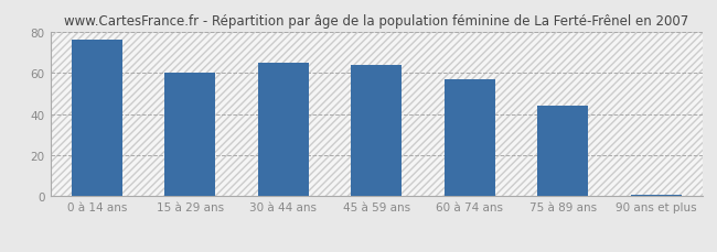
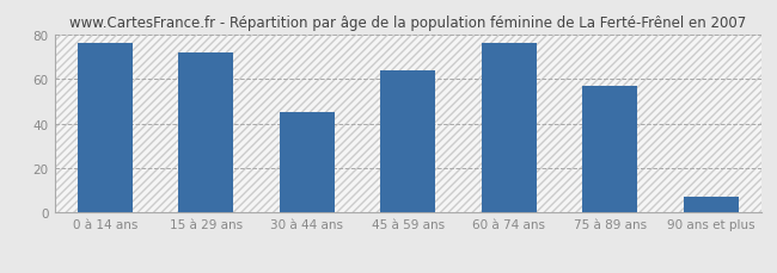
15 à 29 ans: 60 -> 72
30 à 44 ans: 65 -> 45
60 à 74 ans: 57 -> 76
75 à 89 ans: 44 -> 57
90 ans et plus: 1 -> 7
